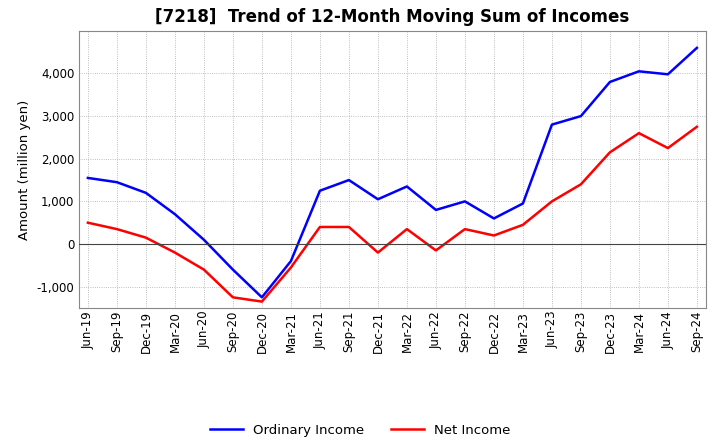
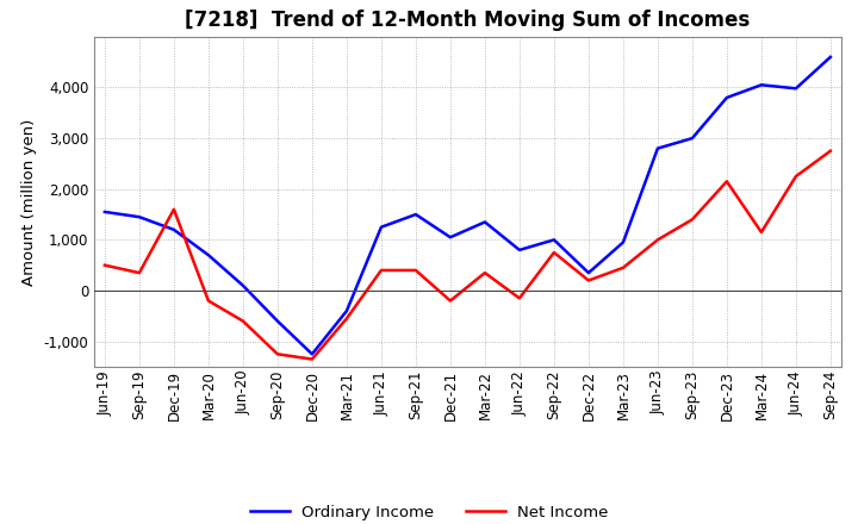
Net Income/Dec-19: 150 -> 1,600
Net Income/Sep-22: 350 -> 750
Ordinary Income/Dec-22: 600 -> 350
Net Income/Mar-24: 2,600 -> 1,150
